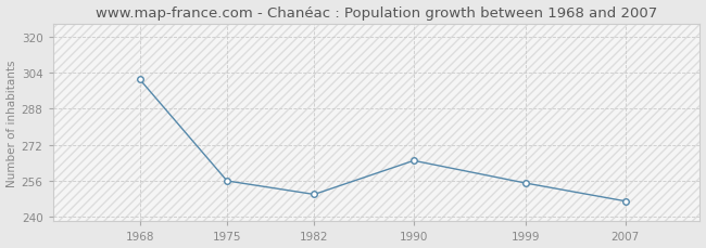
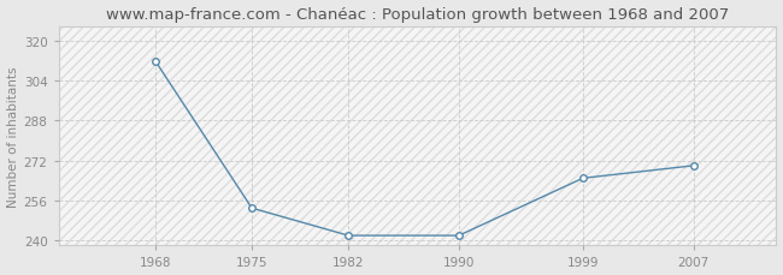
1968: 301 -> 312
1975: 256 -> 253
1982: 250 -> 242
1990: 265 -> 242
1999: 255 -> 265
2007: 247 -> 270
